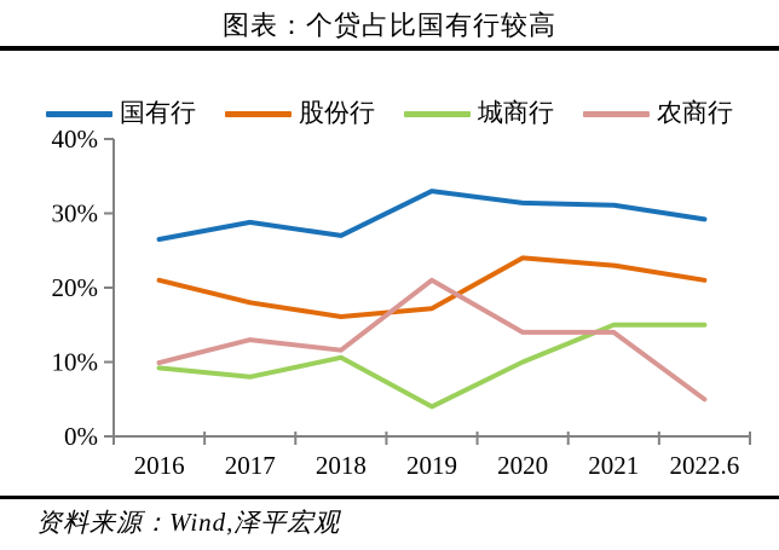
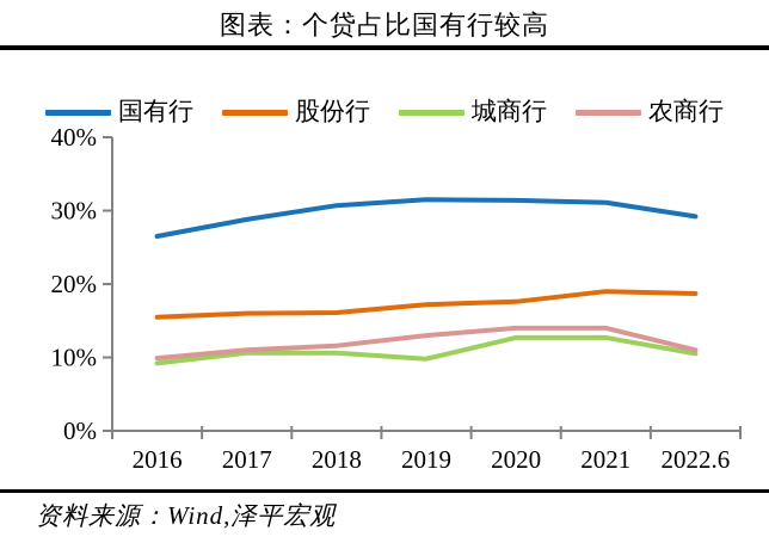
股份行/2016: 21% -> 16%
股份行/2017: 18% -> 16%
城商行/2017: 8% -> 11%
农商行/2017: 13% -> 11%
国有行/2018: 27% -> 31%
国有行/2019: 33% -> 32%
城商行/2019: 4% -> 10%
农商行/2019: 21% -> 13%
股份行/2020: 24% -> 18%
城商行/2020: 10% -> 13%
股份行/2021: 23% -> 19%
城商行/2021: 15% -> 13%
股份行/2022.6: 21% -> 19%
城商行/2022.6: 15% -> 10%
农商行/2022.6: 5% -> 11%
